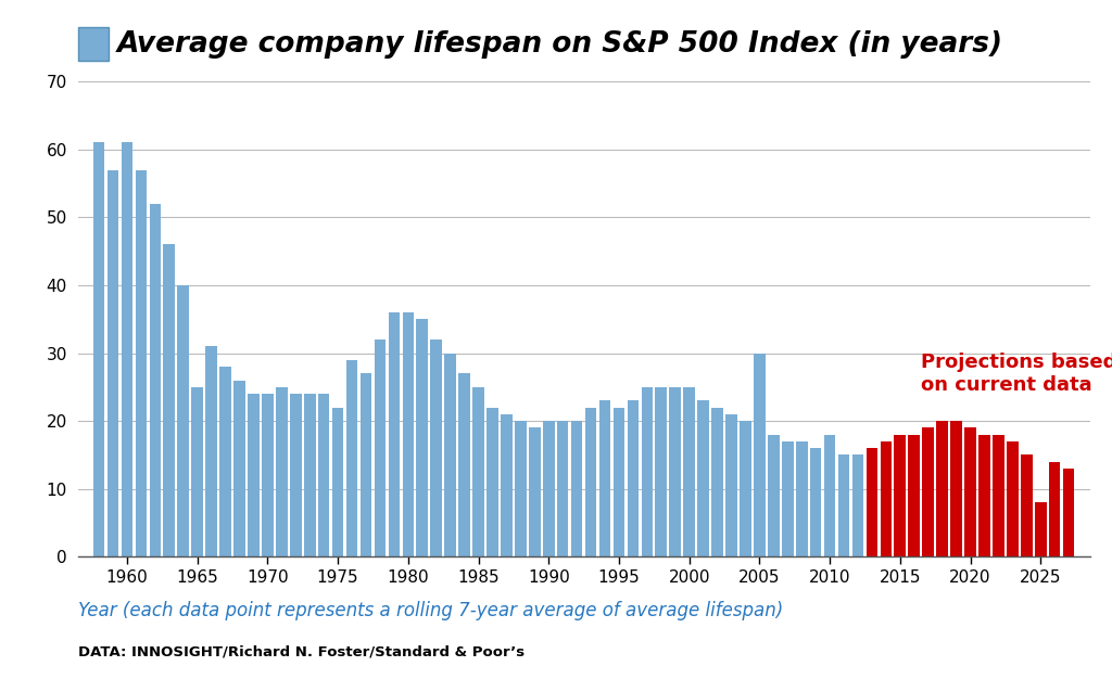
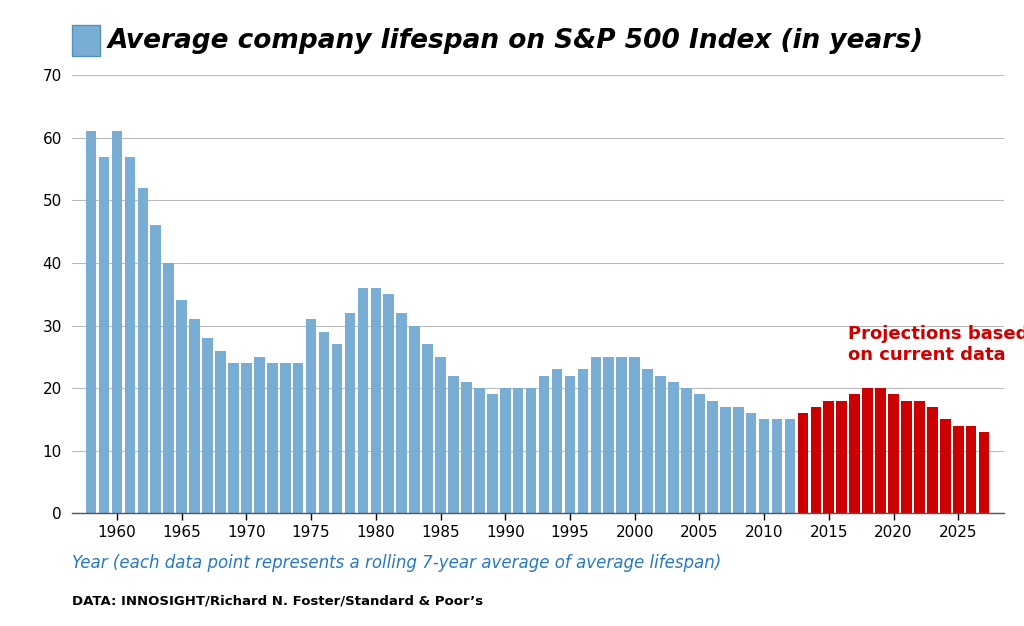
1965: 25 -> 34
1975: 22 -> 31
2005: 30 -> 19
2010: 18 -> 15
2025: 8 -> 14
